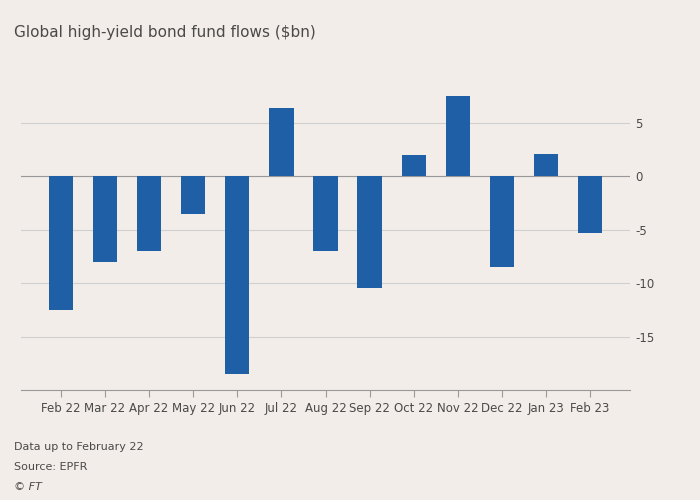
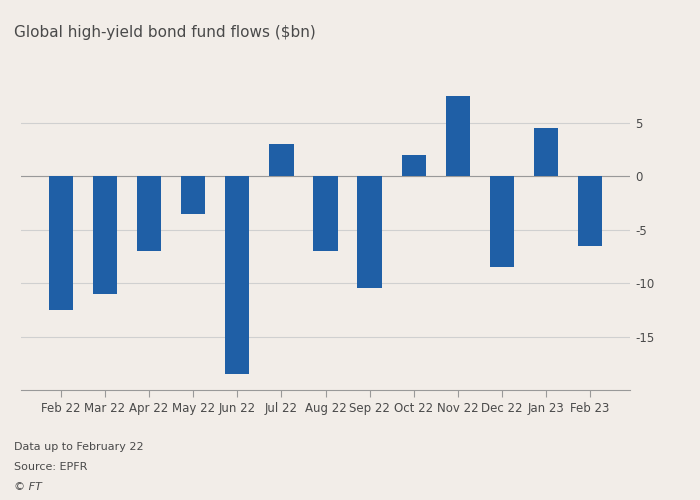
Mar 22: -8.0 -> -11.0
Jul 22: 6.4 -> 3.0
Jan 23: 2.1 -> 4.5
Feb 23: -5.3 -> -6.5
